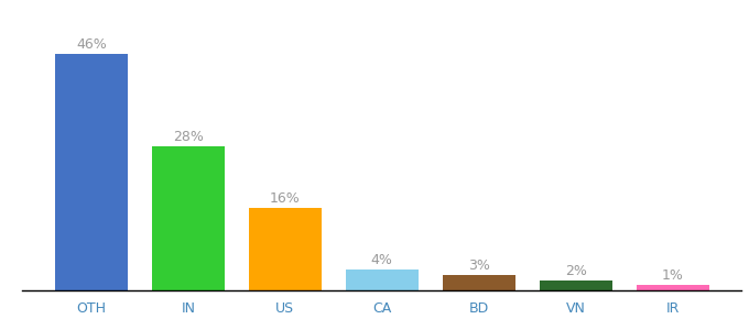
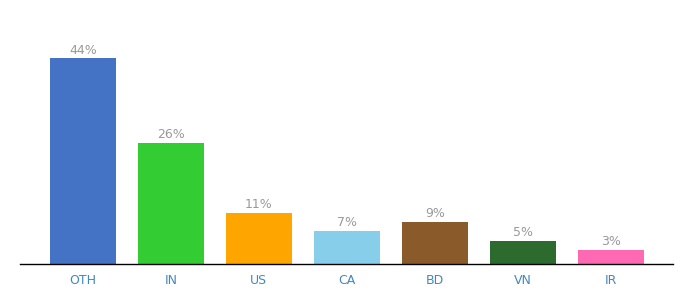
OTH: 46% -> 44%
IN: 28% -> 26%
US: 16% -> 11%
CA: 4% -> 7%
BD: 3% -> 9%
VN: 2% -> 5%
IR: 1% -> 3%
